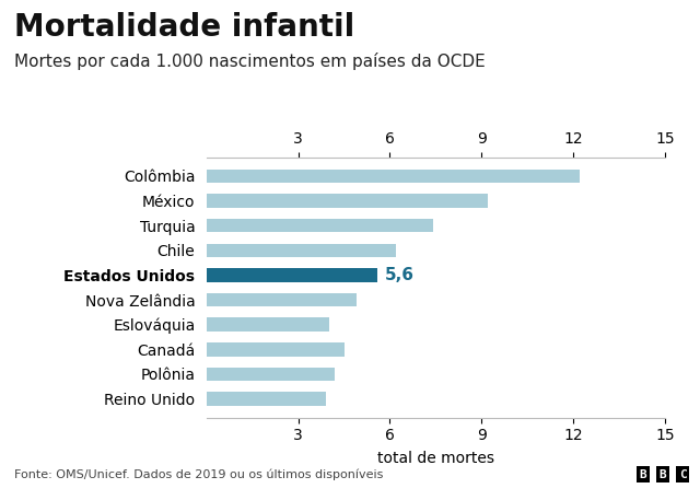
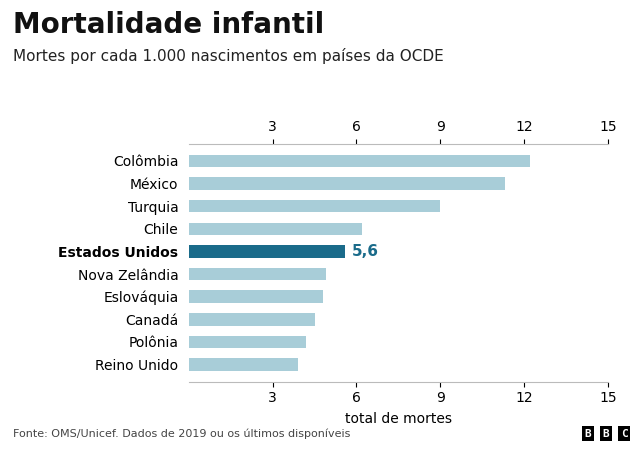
México: 9.2 -> 11.3
Turquia: 7.4 -> 9.0
Eslováquia: 4.0 -> 4.8
